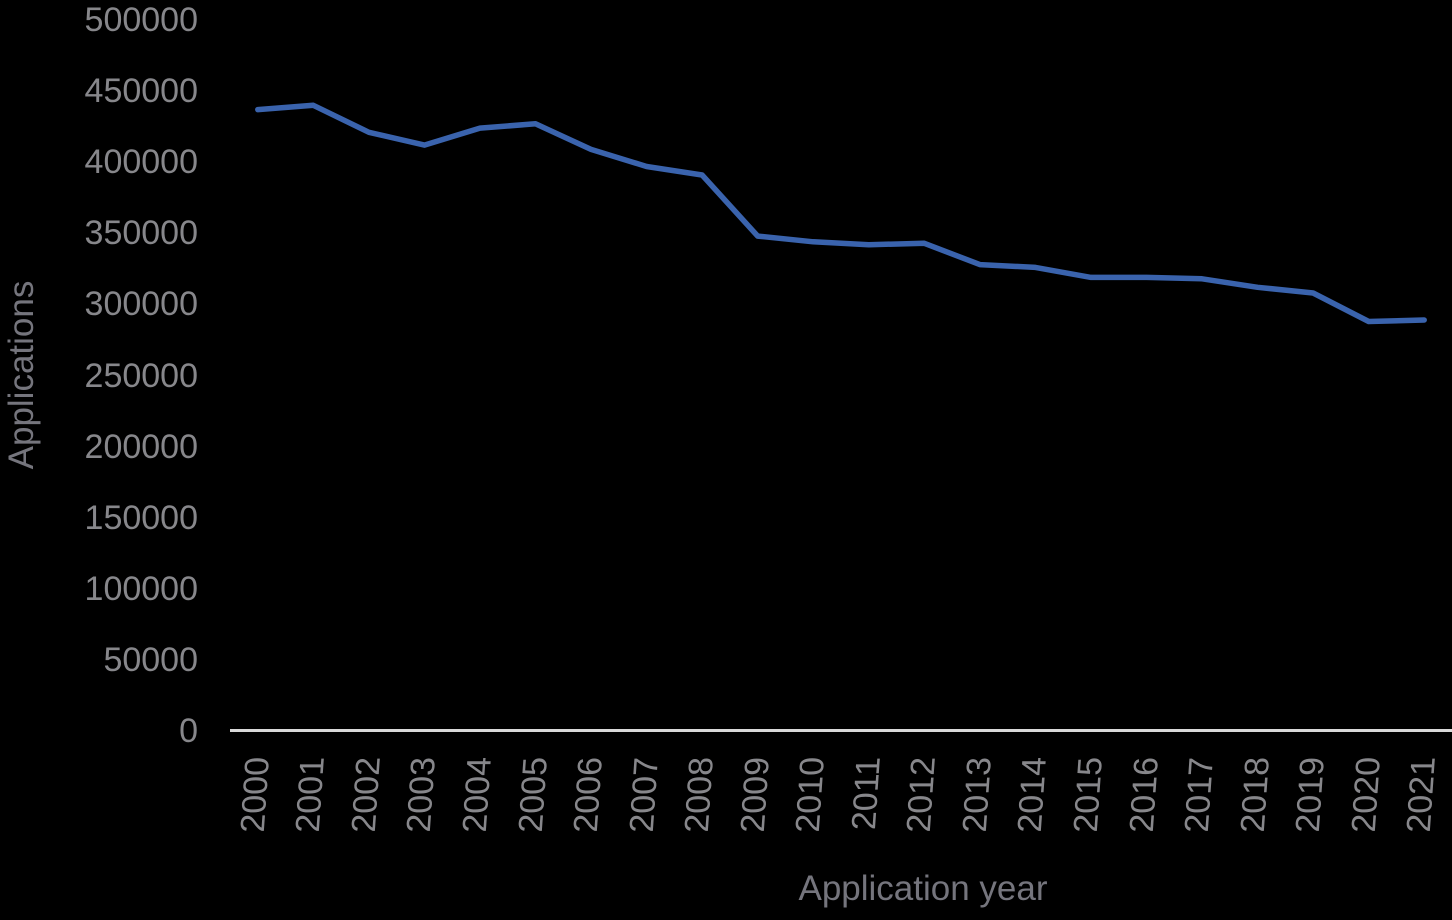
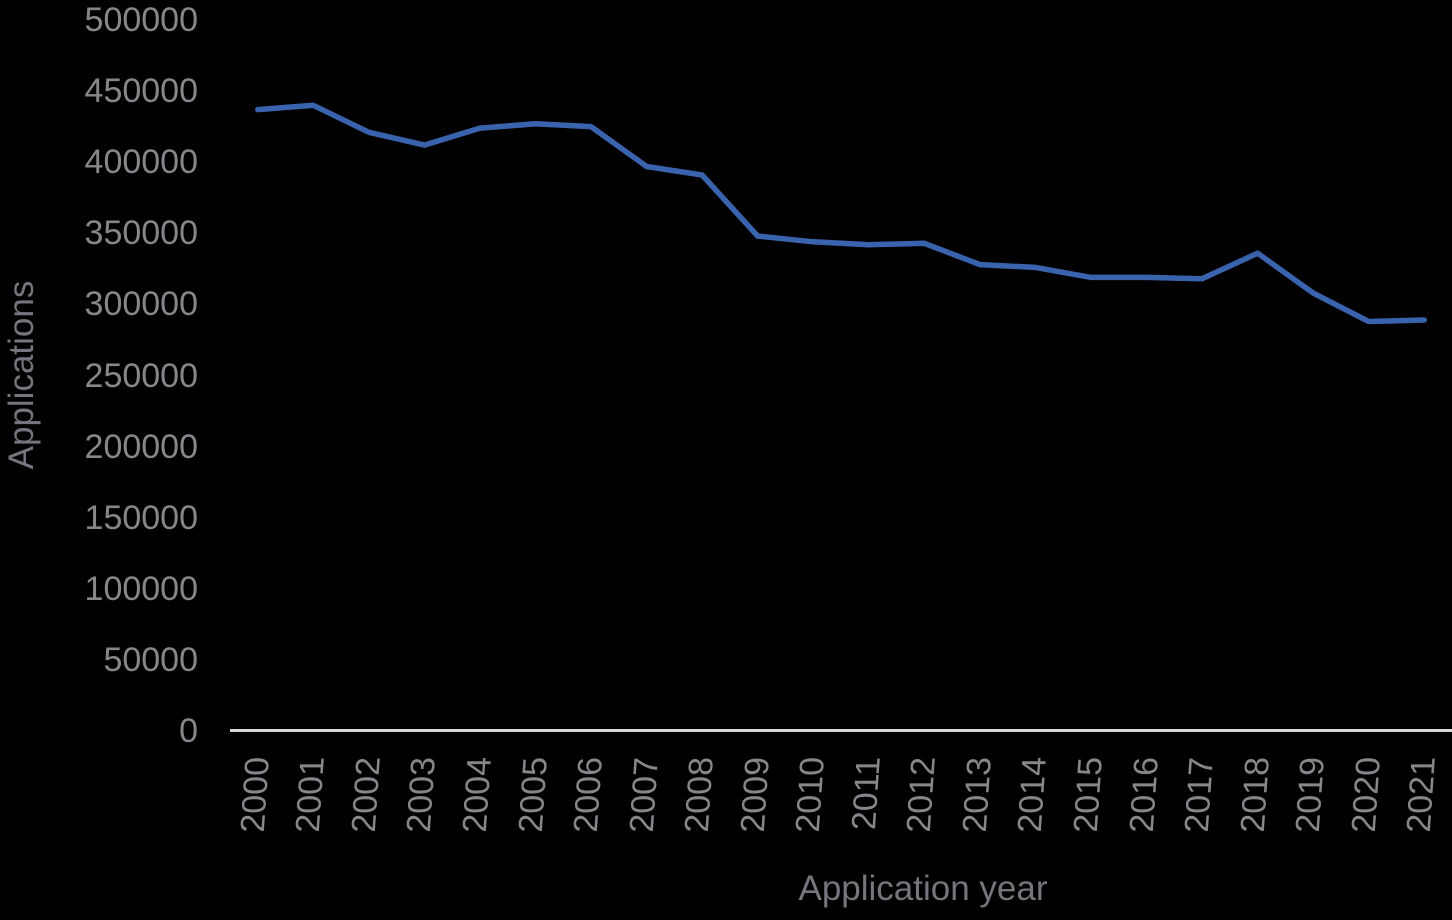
2006: 409000 -> 425000
2018: 312000 -> 336000
